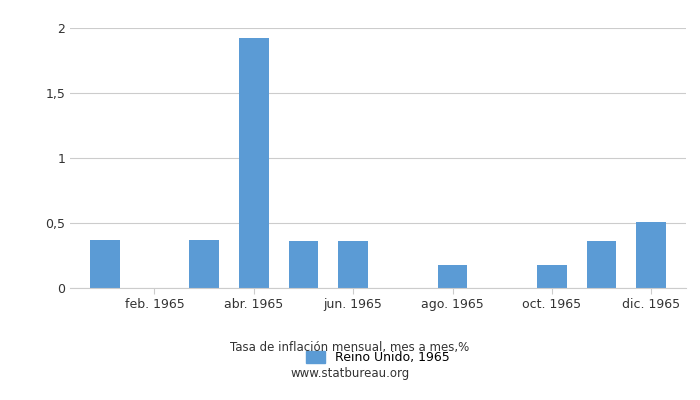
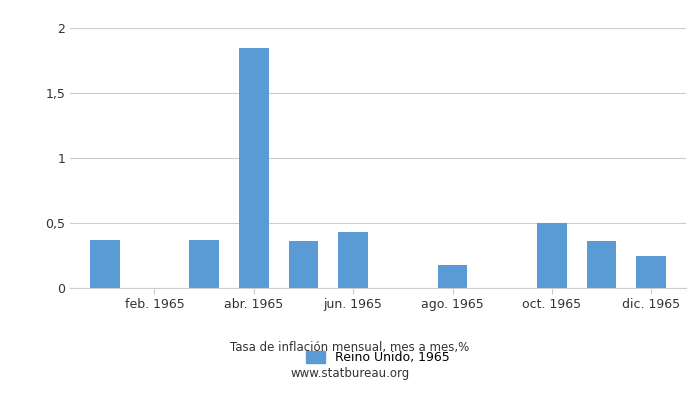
abr. 1965: 1,92 -> 1,85
jun. 1965: 0,36 -> 0,43
oct. 1965: 0,18 -> 0,50
dic. 1965: 0,51 -> 0,25
